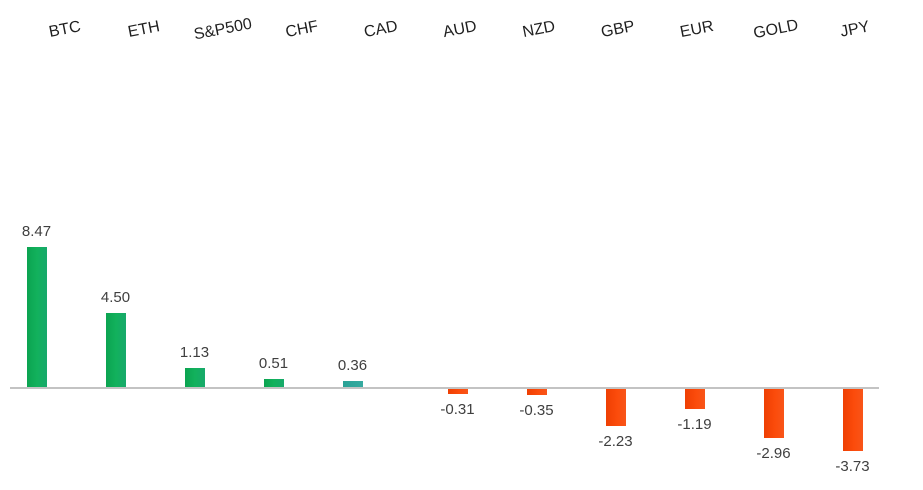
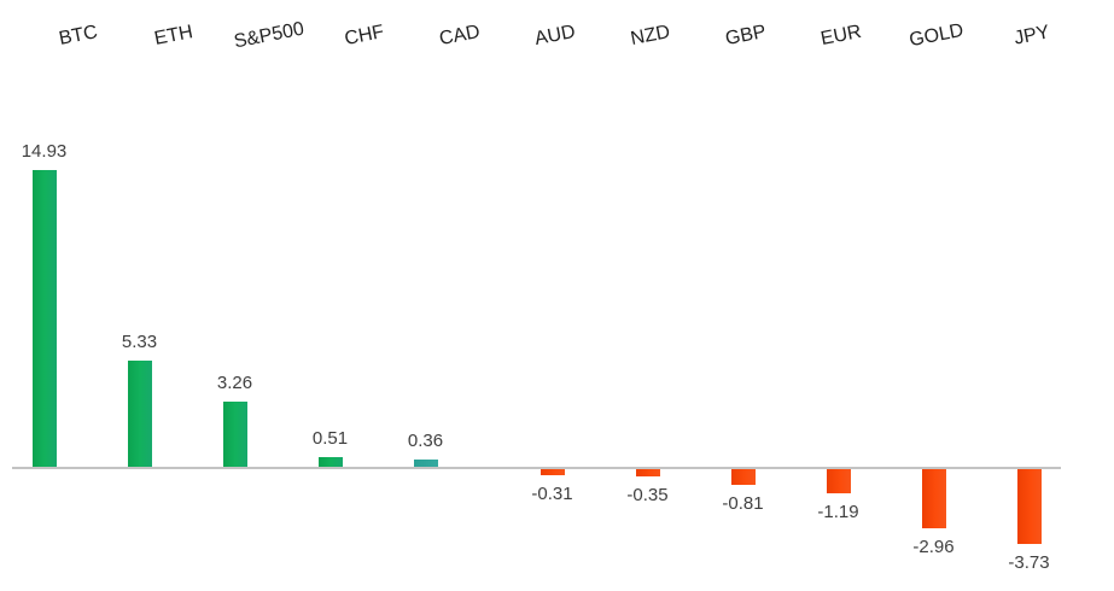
BTC: 8.47 -> 14.93
ETH: 4.50 -> 5.33
S&P500: 1.13 -> 3.26
GBP: -2.23 -> -0.81
